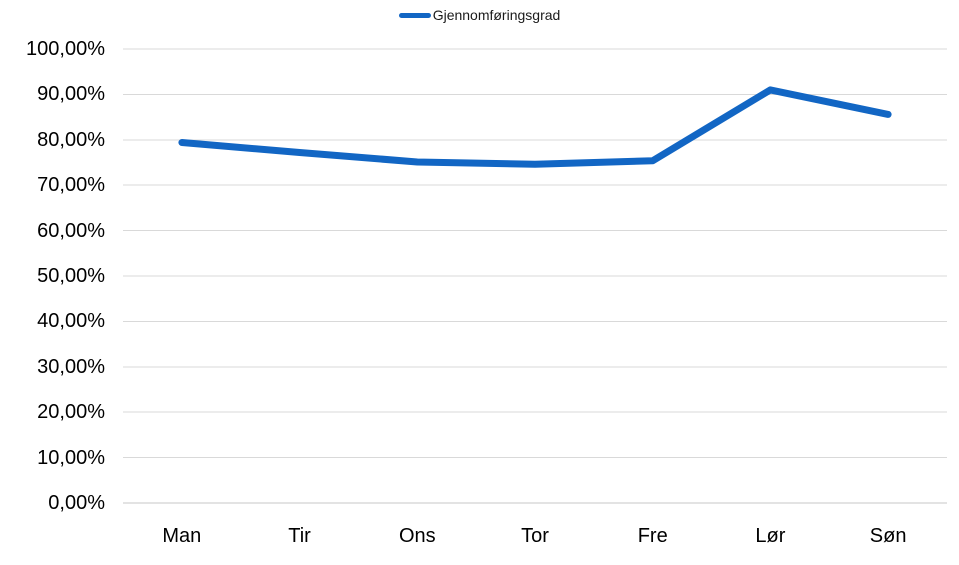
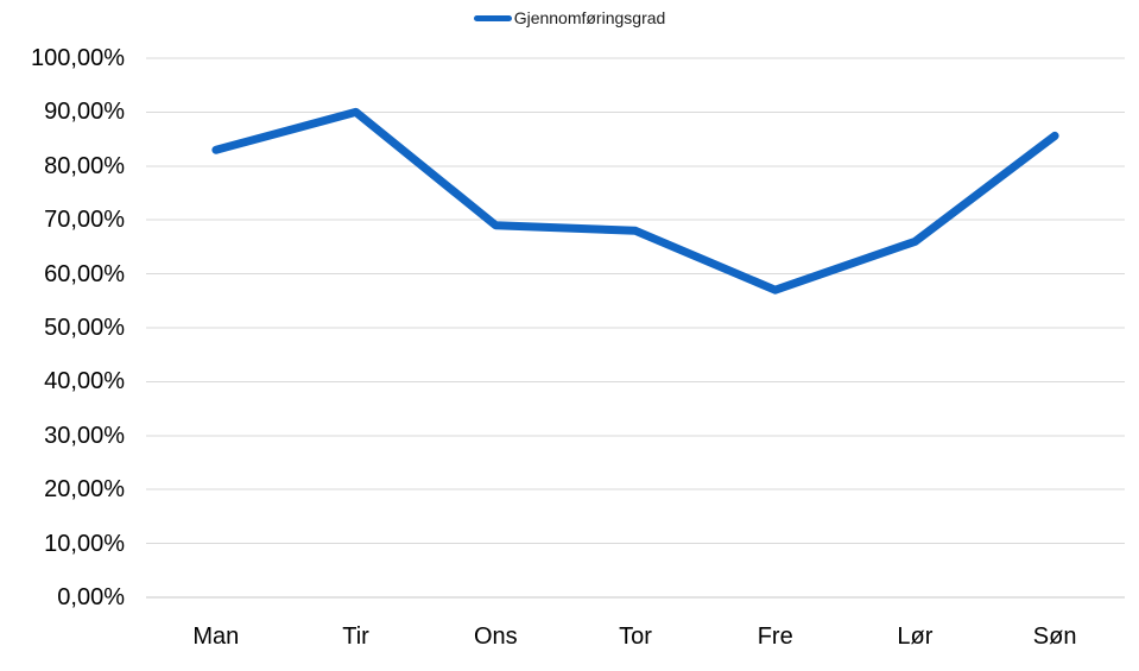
Man: 79% -> 83%
Tir: 77% -> 90%
Ons: 75% -> 69%
Tor: 75% -> 68%
Fre: 75% -> 57%
Lør: 91% -> 66%
